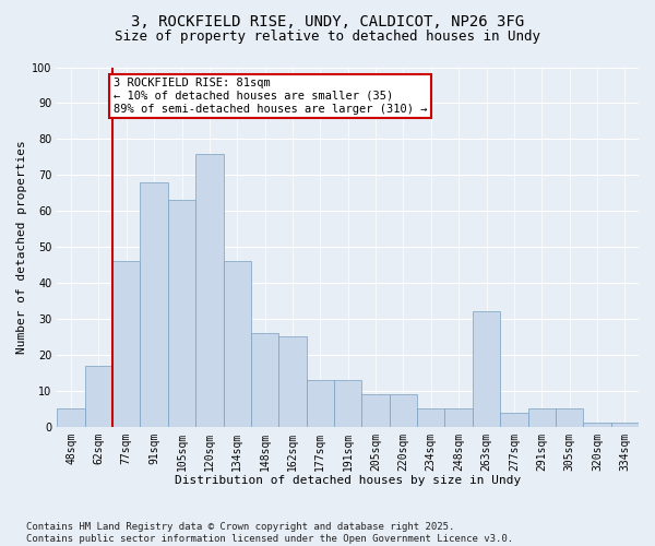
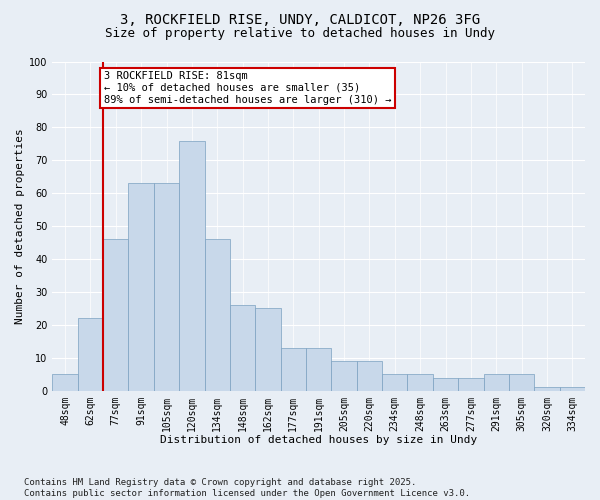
62sqm: 17 -> 22
91sqm: 68 -> 63
263sqm: 32 -> 4
